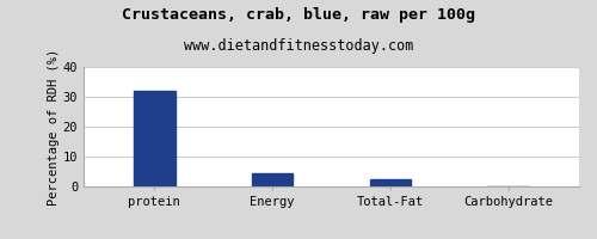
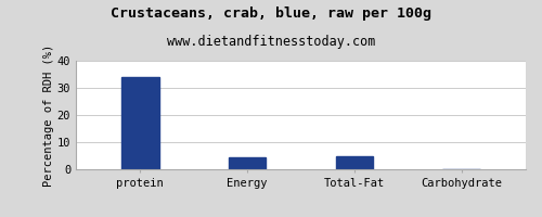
protein: 32.0 -> 34.0
Total-Fat: 2.3 -> 5.0
